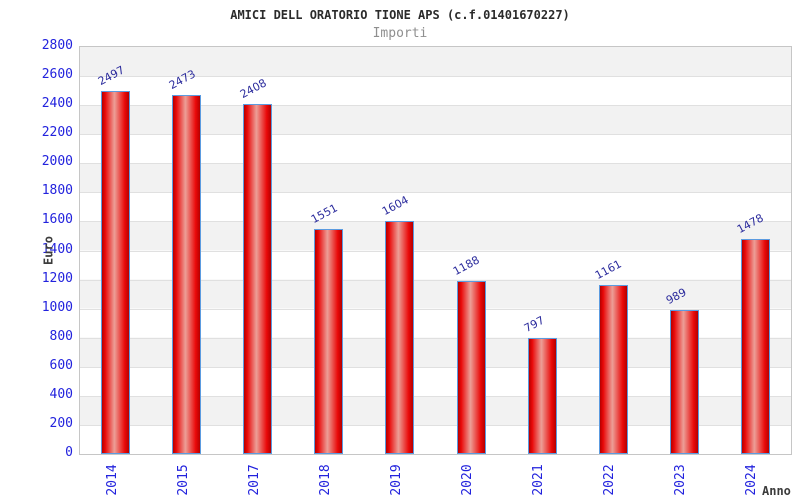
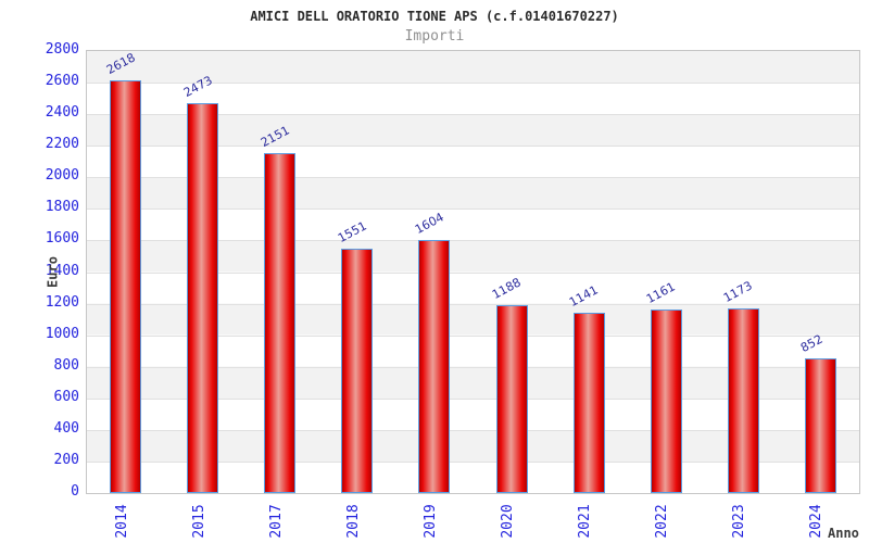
2014: 2497 -> 2618
2017: 2408 -> 2151
2021: 797 -> 1141
2023: 989 -> 1173
2024: 1478 -> 852
